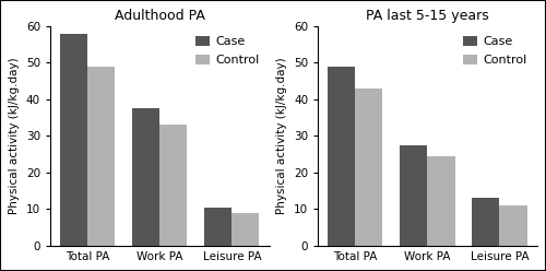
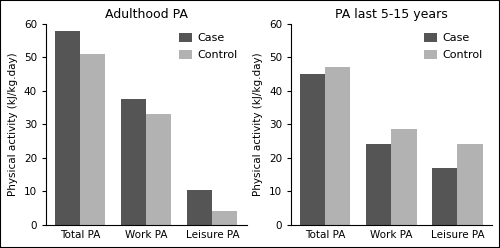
Adulthood PA/Control/Total PA: 49 -> 51
Adulthood PA/Control/Leisure PA: 9 -> 4
PA last 5-15 years/Case/Total PA: 49.0 -> 45.0
PA last 5-15 years/Control/Total PA: 43.0 -> 47.0
PA last 5-15 years/Case/Work PA: 27.5 -> 24.0
PA last 5-15 years/Control/Work PA: 24.5 -> 28.5
PA last 5-15 years/Case/Leisure PA: 13.0 -> 17.0
PA last 5-15 years/Control/Leisure PA: 11.0 -> 24.0
